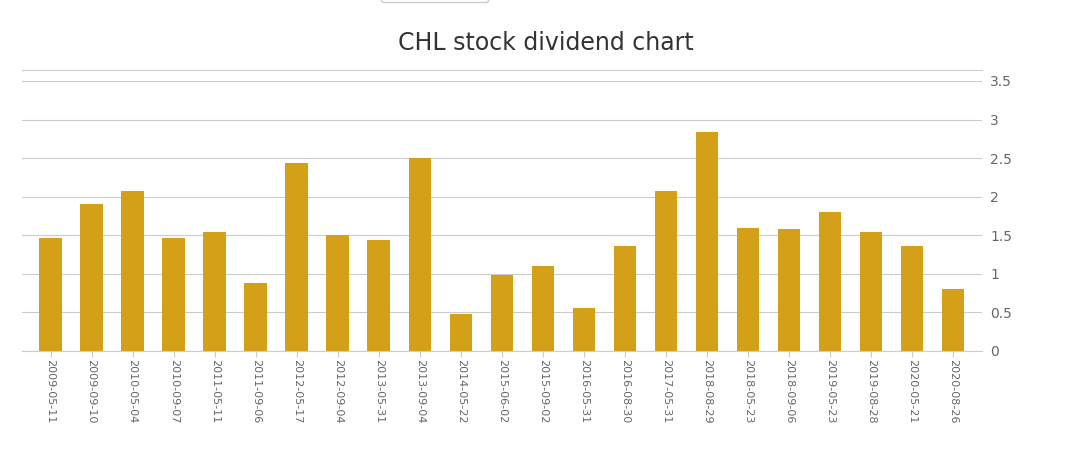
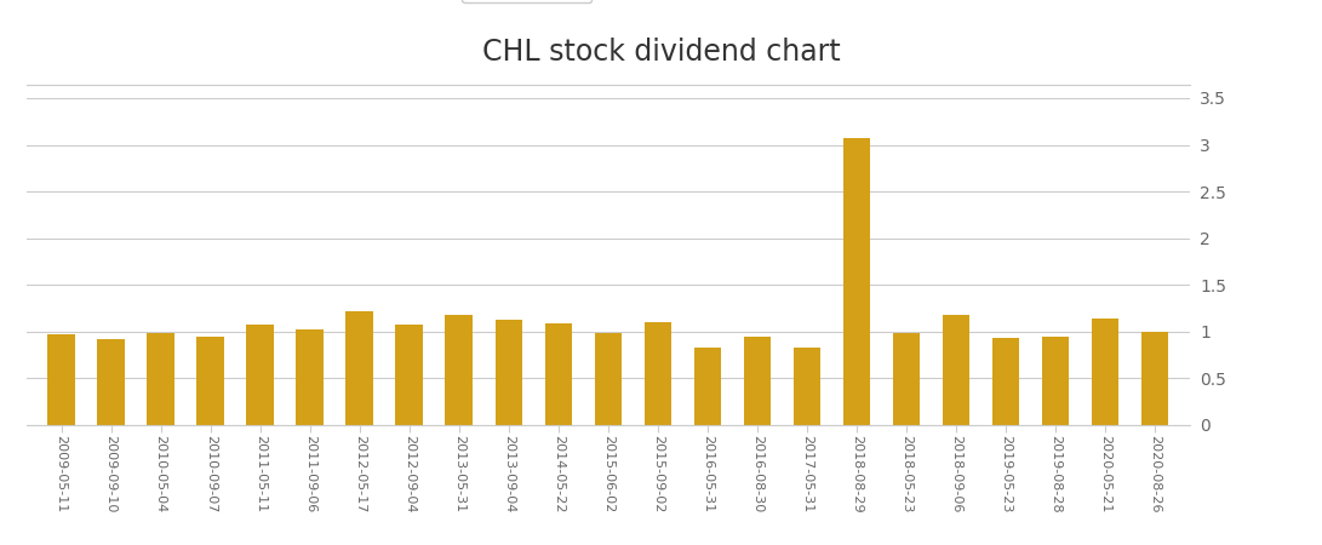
2009-05-11: 1.46 -> 0.97
2009-09-10: 1.90 -> 0.92
2010-05-04: 2.08 -> 0.98
2010-09-07: 1.46 -> 0.94
2011-05-11: 1.54 -> 1.07
2011-09-06: 0.88 -> 1.02
2012-05-17: 2.44 -> 1.22
2012-09-04: 1.50 -> 1.08
2013-05-31: 1.44 -> 1.18
2013-09-04: 2.50 -> 1.13
2014-05-22: 0.48 -> 1.09
2016-05-31: 0.56 -> 0.83
2016-08-30: 1.36 -> 0.95
2017-05-31: 2.08 -> 0.83
2018-08-29: 2.84 -> 3.07
2018-05-23: 1.60 -> 0.98
2018-09-06: 1.58 -> 1.18
2019-05-23: 1.80 -> 0.93
2019-08-28: 1.54 -> 0.95
2020-05-21: 1.36 -> 1.14
2020-08-26: 0.80 -> 1.00
